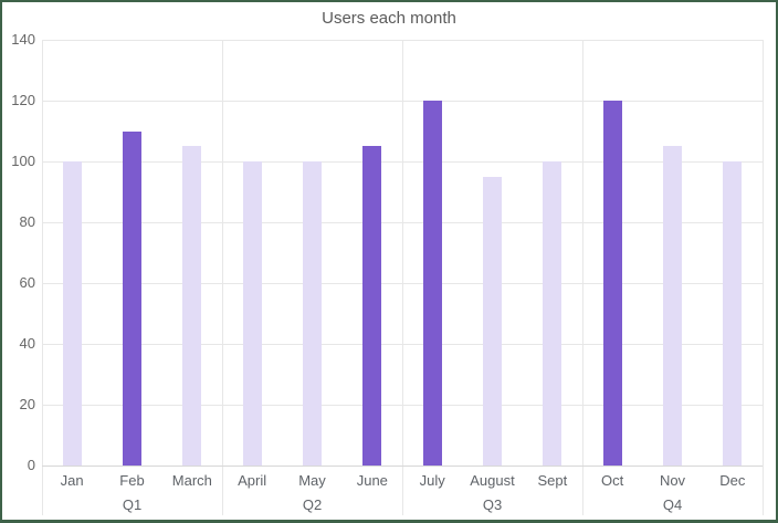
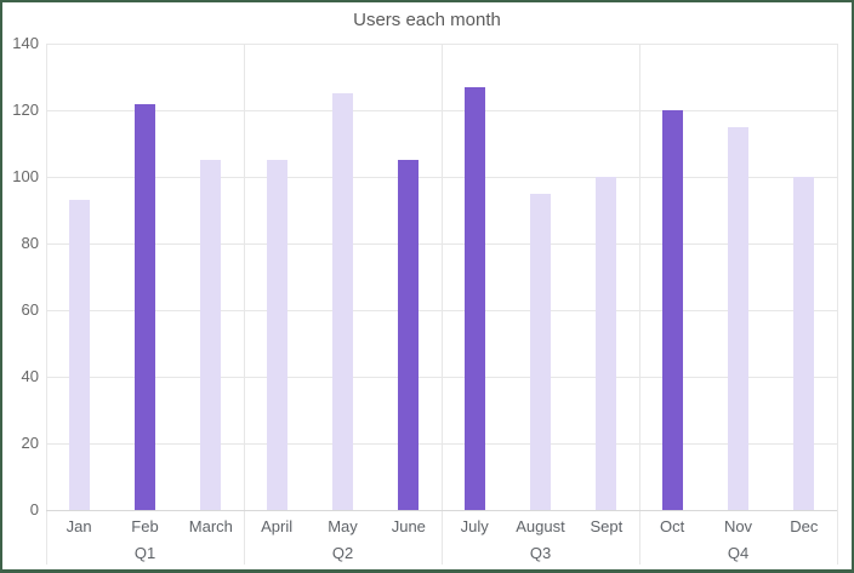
Jan: 100 -> 93
Feb: 110 -> 122
April: 100 -> 105
May: 100 -> 125
July: 120 -> 127
Nov: 105 -> 115
